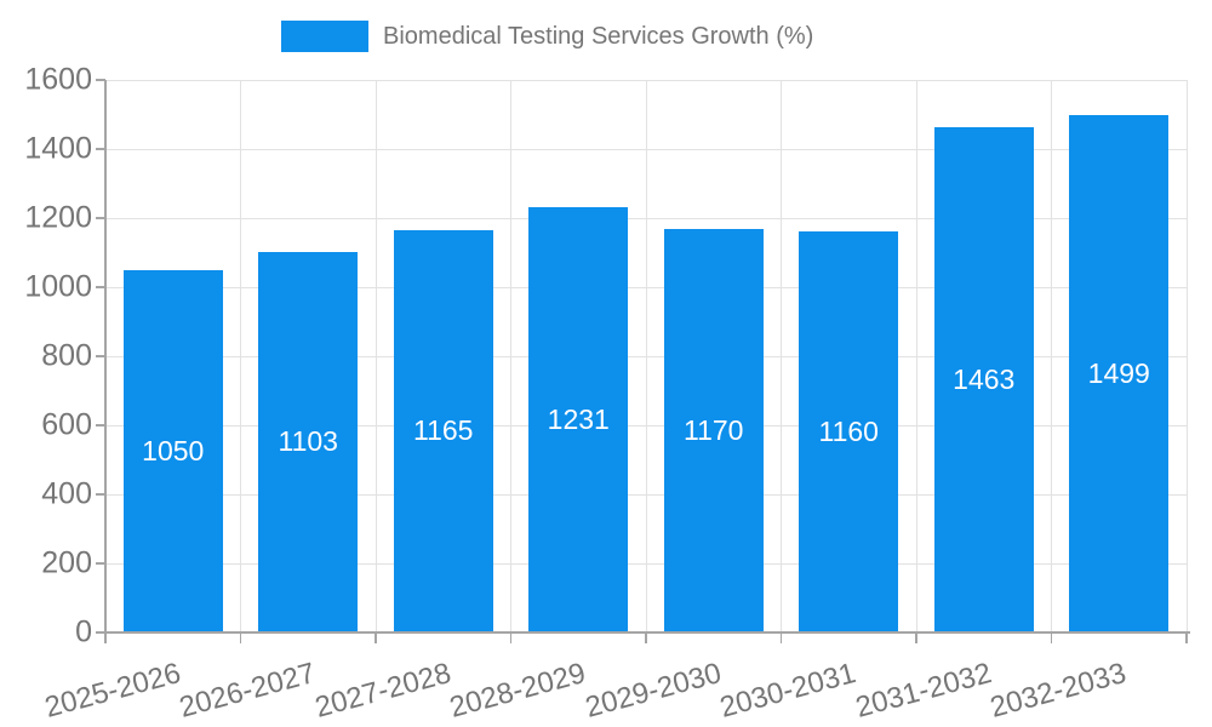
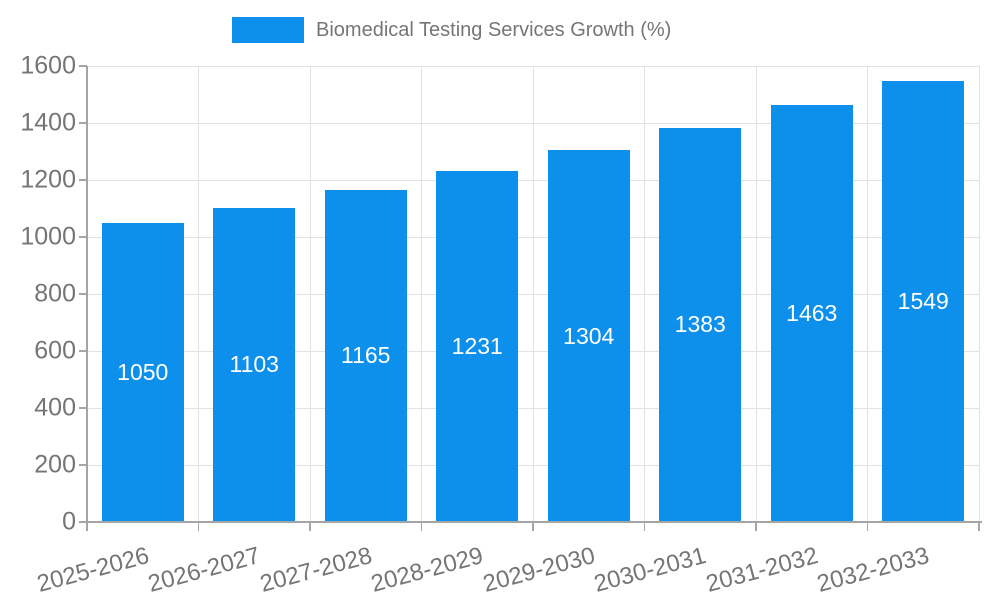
2029-2030: 1170 -> 1304
2030-2031: 1160 -> 1383
2032-2033: 1499 -> 1549
